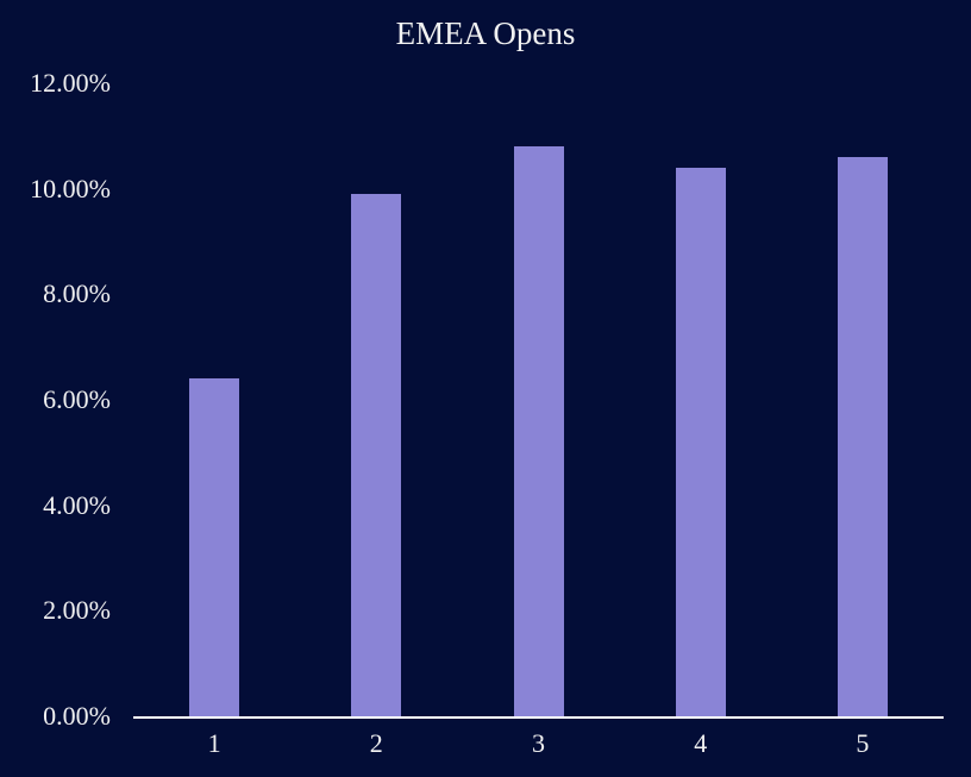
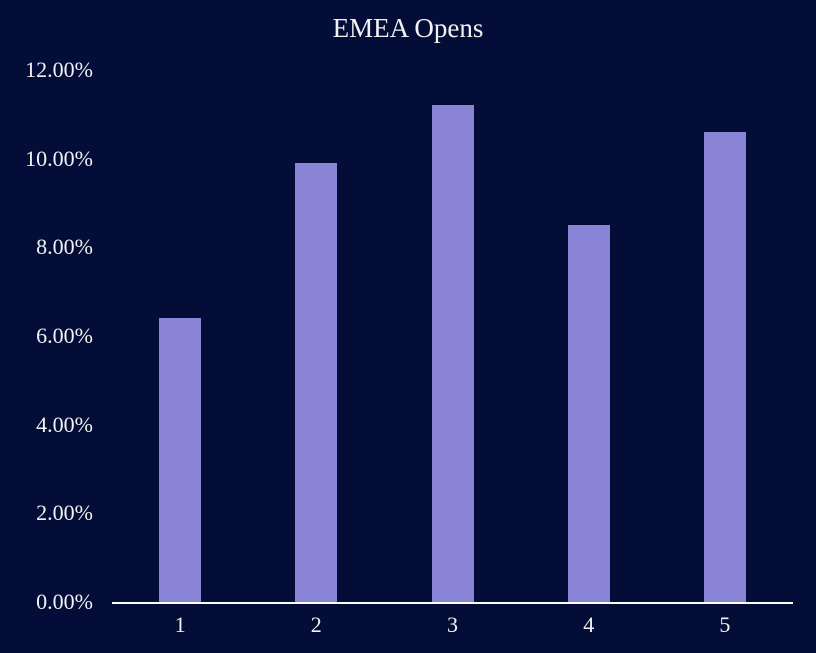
3: 10.8% -> 11.2%
4: 10.4% -> 8.5%
